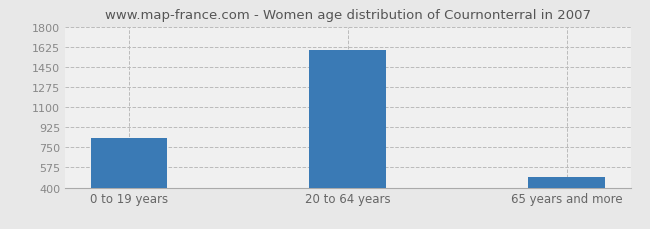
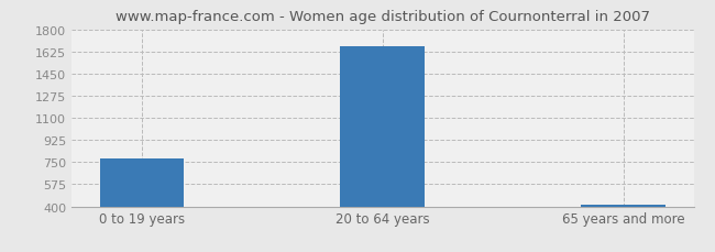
0 to 19 years: 830 -> 780
20 to 64 years: 1600 -> 1670
65 years and more: 490 -> 420
